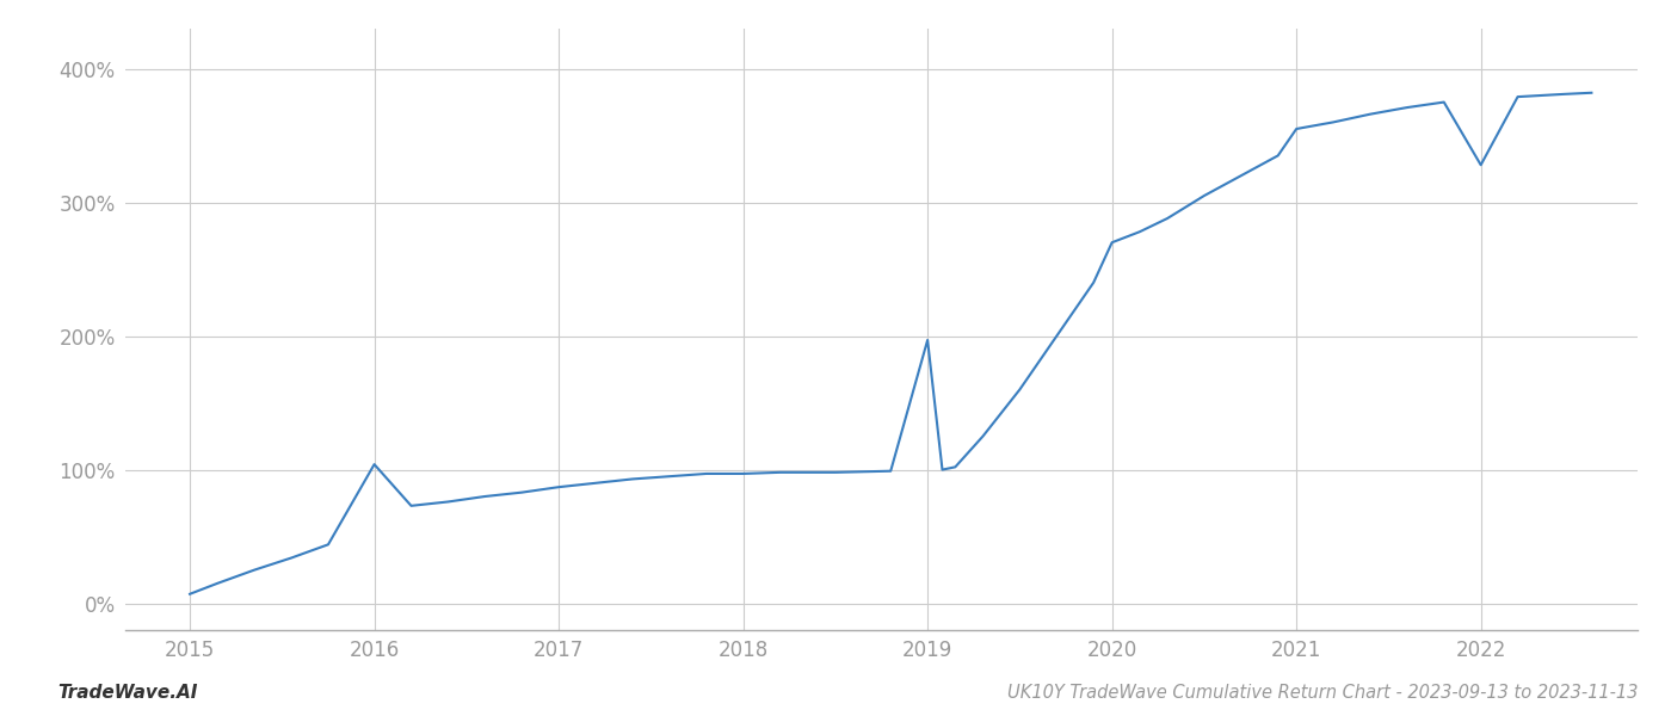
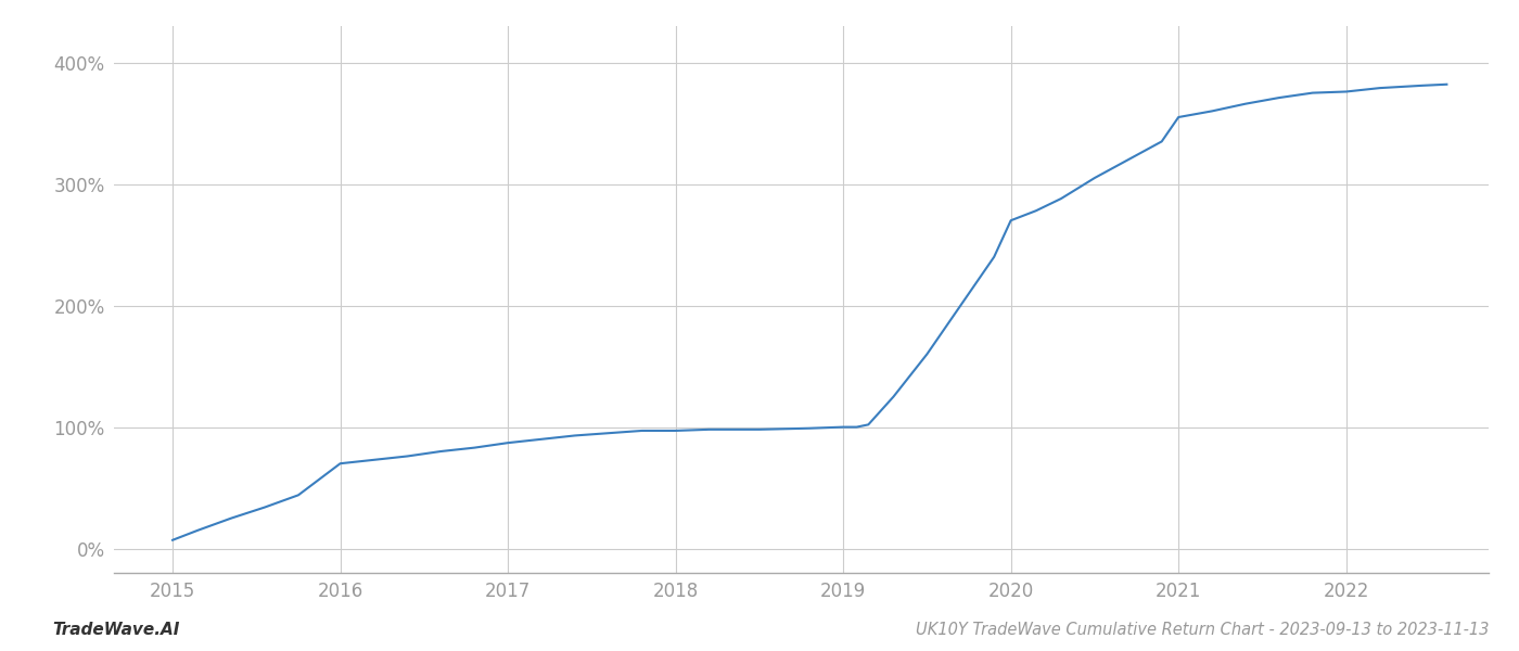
2016: 104% -> 70%
2019: 197% -> 100%
2022: 328% -> 376%
